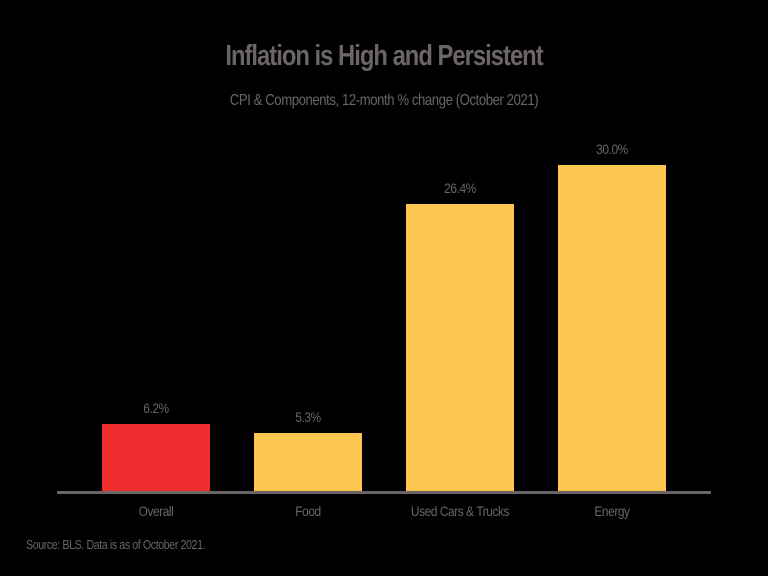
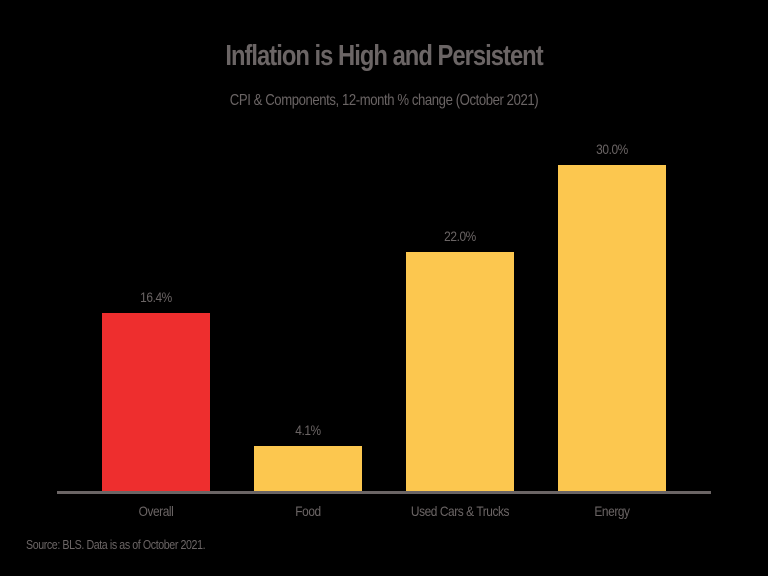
Overall: 6.2% -> 16.4%
Food: 5.3% -> 4.1%
Used Cars & Trucks: 26.4% -> 22.0%
